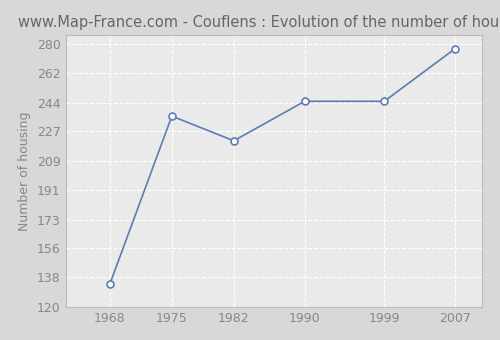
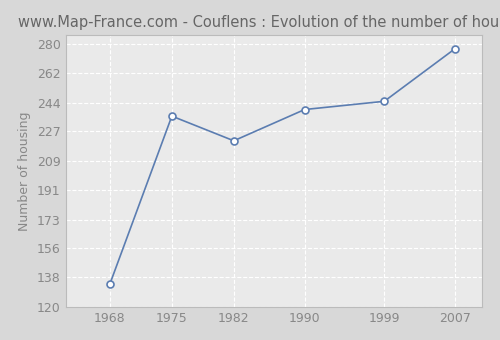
1990: 245 -> 240
